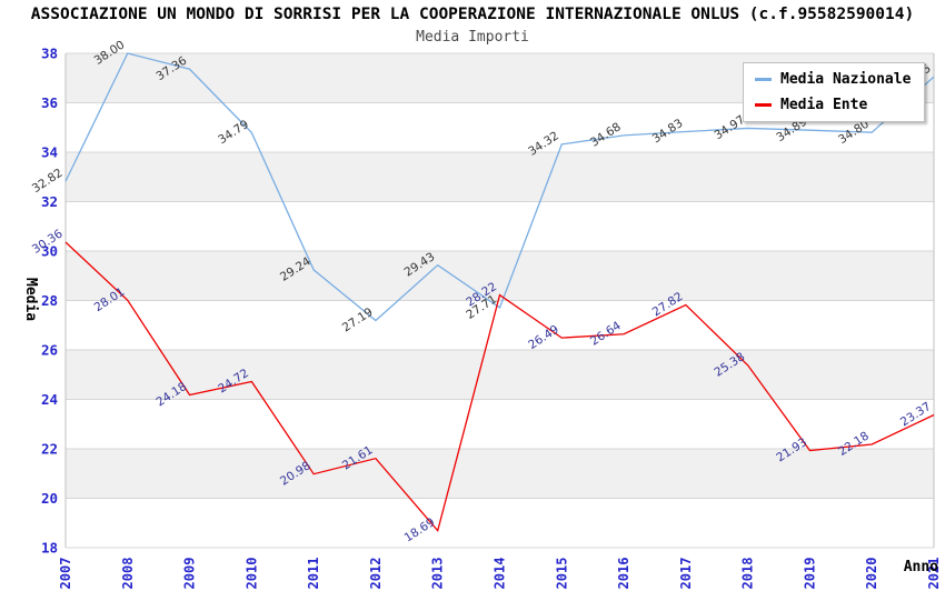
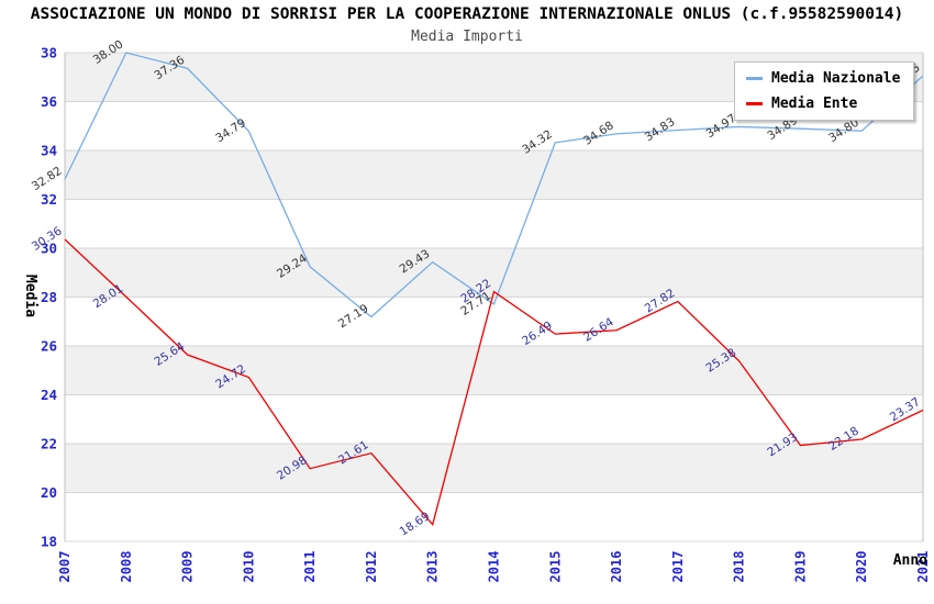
Media Ente/2009: 24.18 -> 25.64
